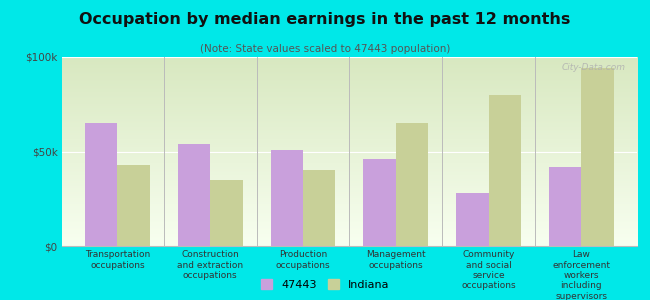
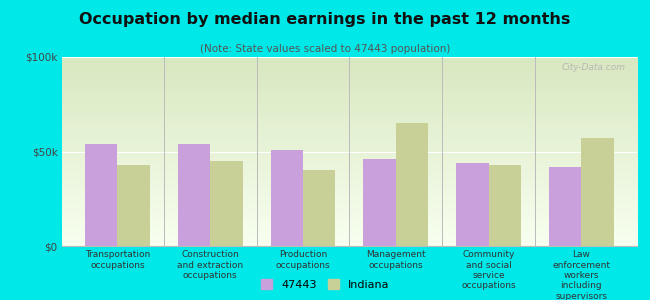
47443/Transportation occupations: $65k -> $54k
Indiana/Construction and extraction occupations: $35k -> $45k
47443/Community and social service occupations: $28k -> $44k
Indiana/Community and social service occupations: $80k -> $43k
Indiana/Law enforcement workers including supervisors: $94k -> $57k
